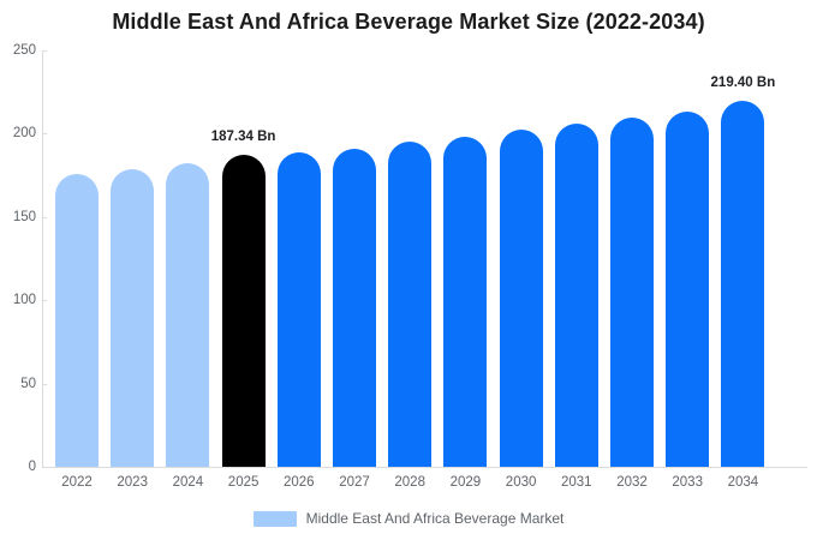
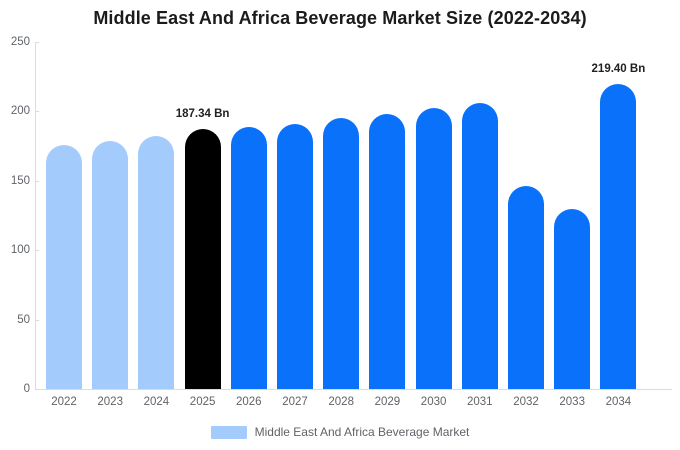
2032: 210 -> 146
2033: 213 -> 130
